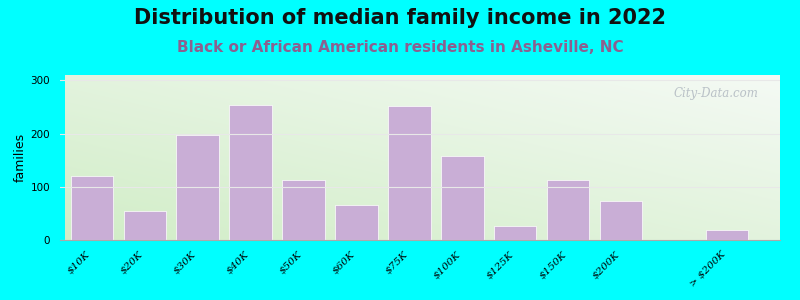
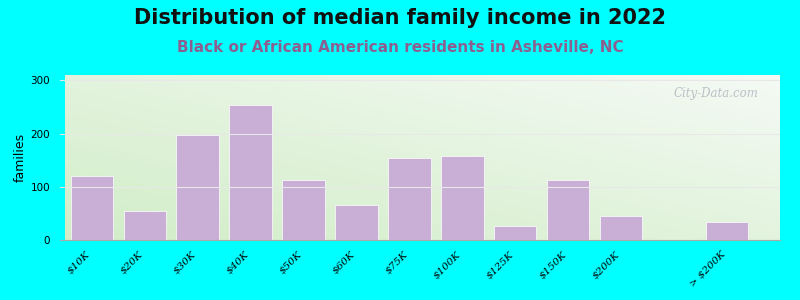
$75K: 252 -> 154
$200K: 73 -> 46
> $200K: 18 -> 34
